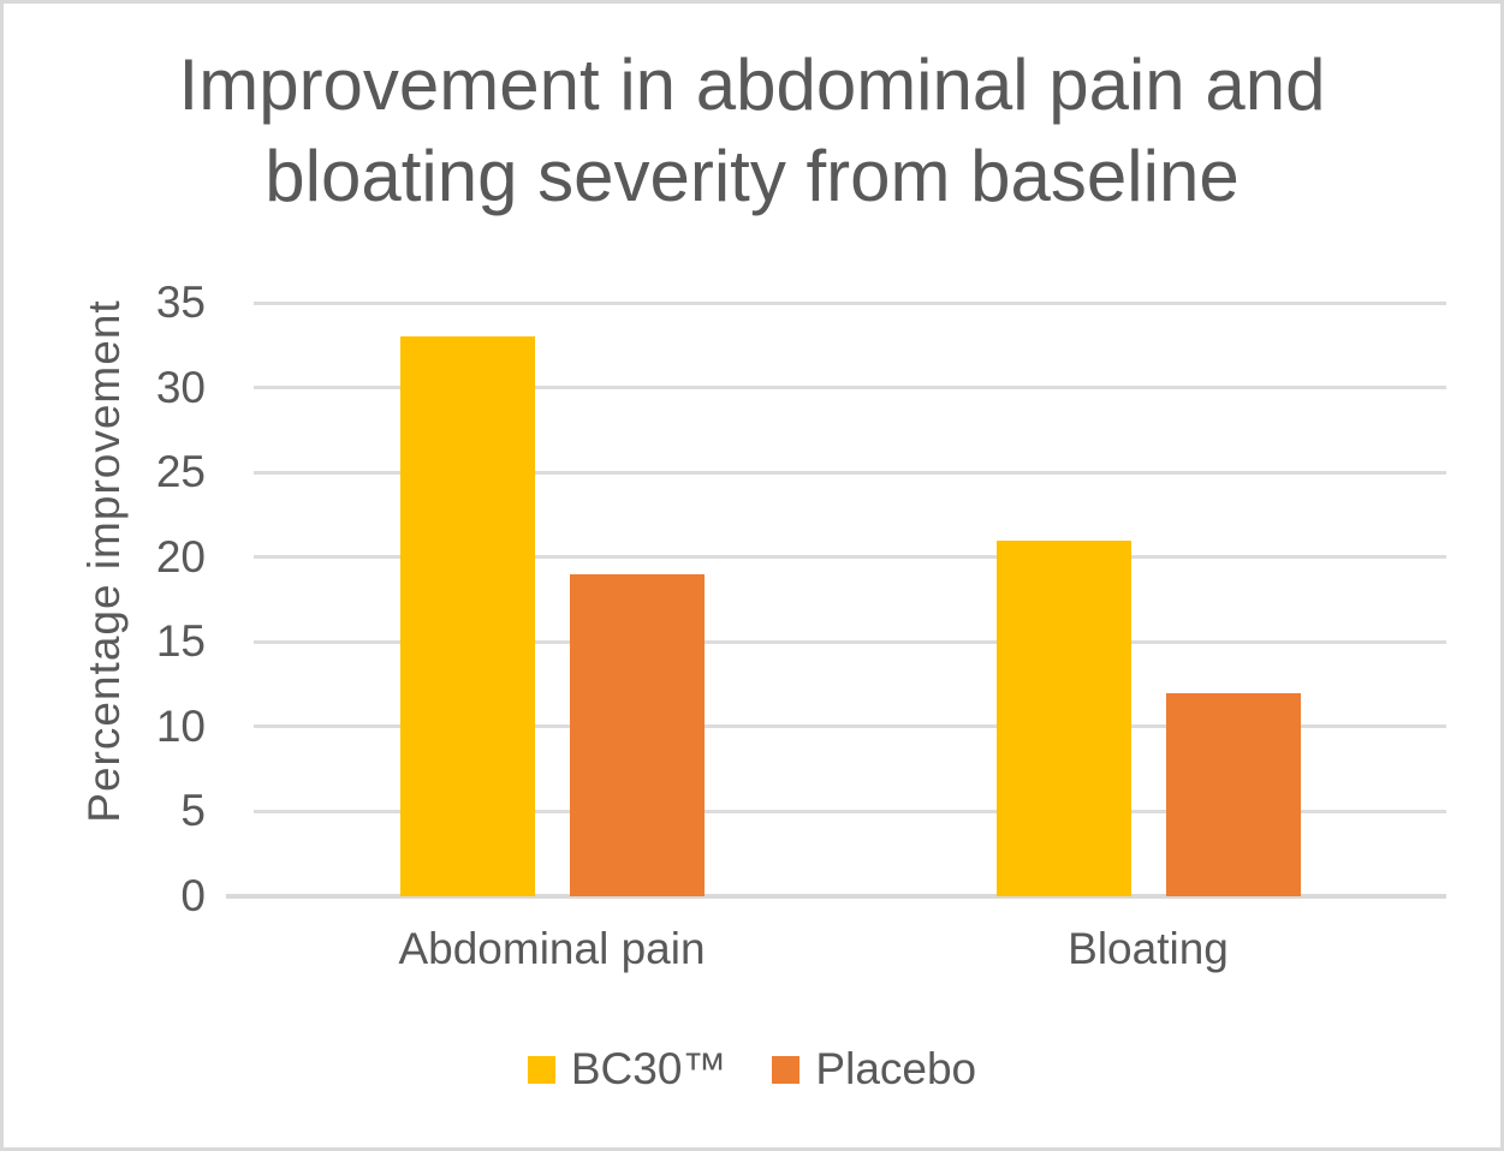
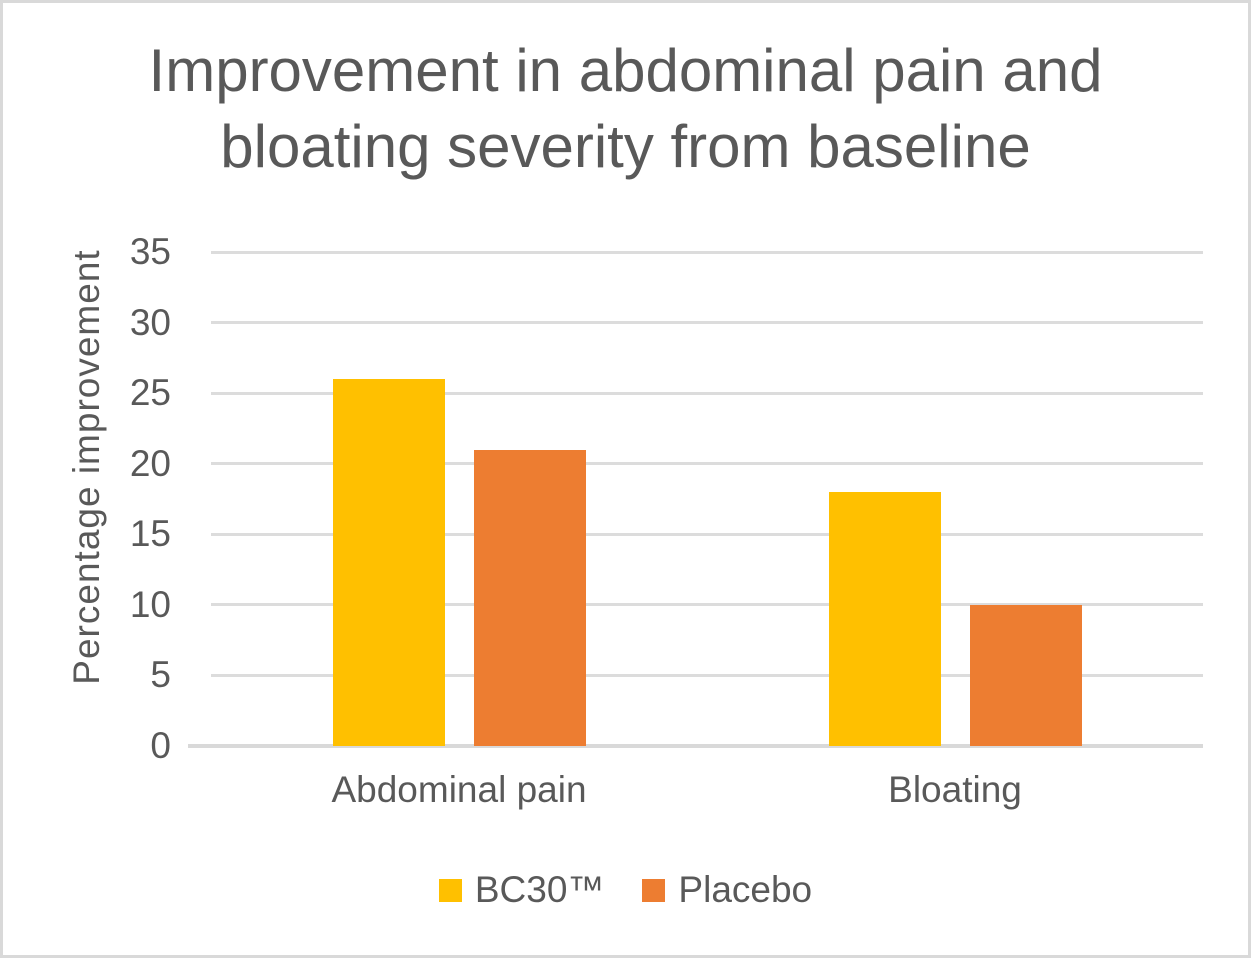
BC30™/Abdominal pain: 33 -> 26
Placebo/Abdominal pain: 19 -> 21
BC30™/Bloating: 21 -> 18
Placebo/Bloating: 12 -> 10
